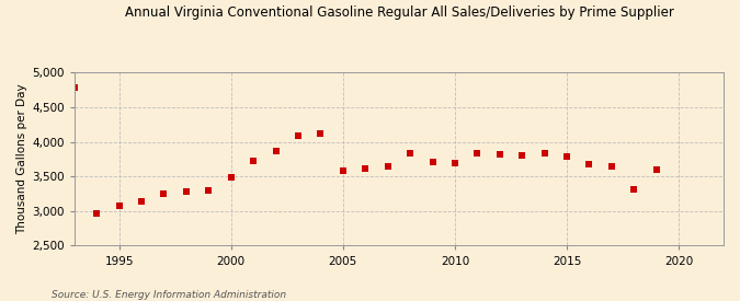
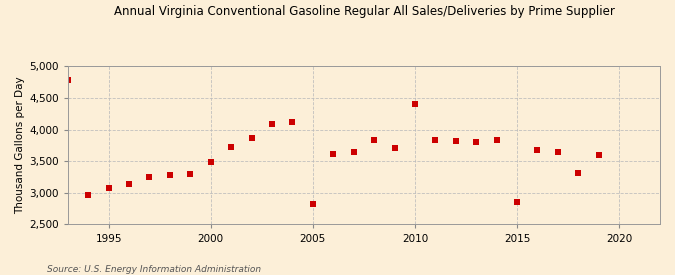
2005: 3,580 -> 2,820
2010: 3,700 -> 4,400
2015: 3,790 -> 2,860
